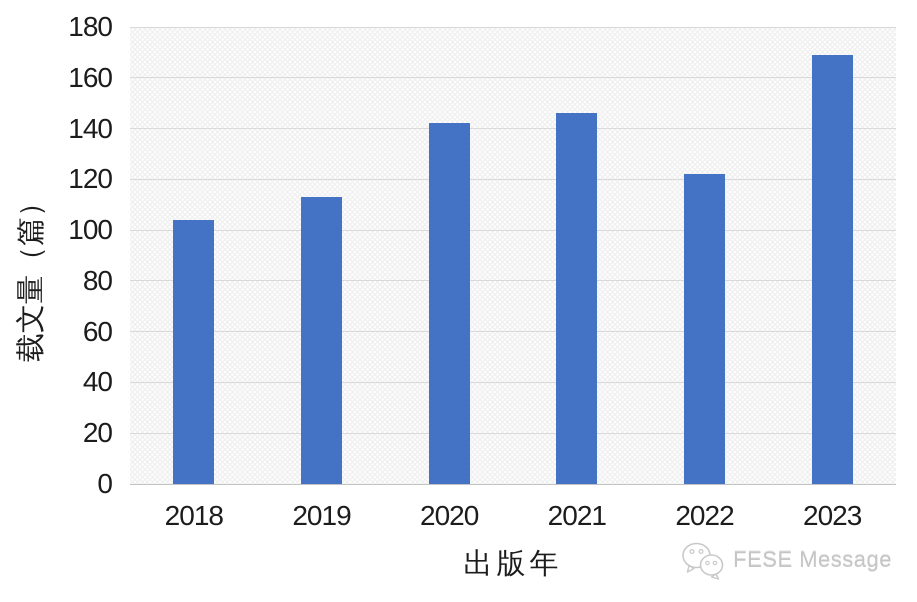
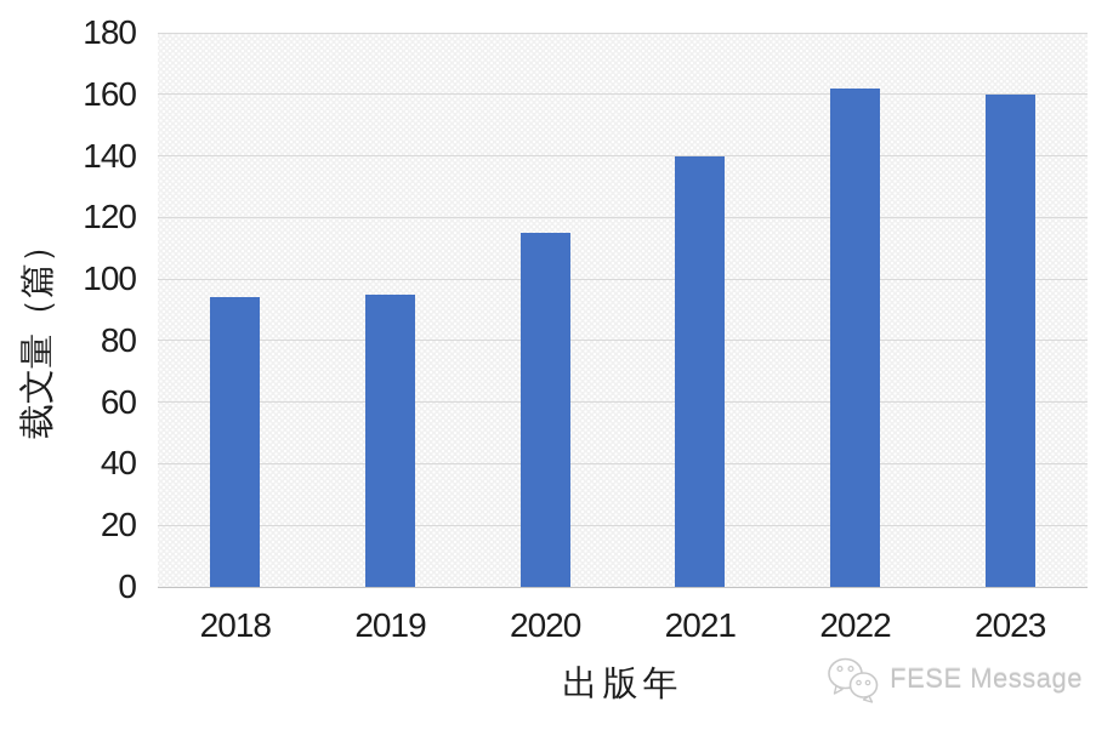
2018: 104 -> 94
2019: 113 -> 95
2020: 142 -> 115
2021: 146 -> 140
2022: 122 -> 162
2023: 169 -> 160
